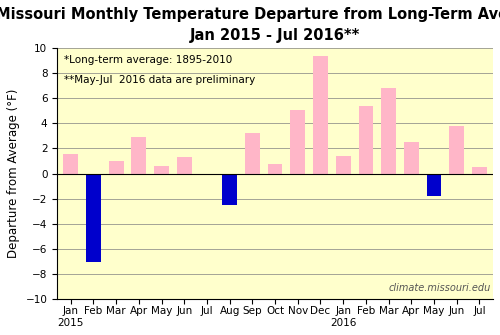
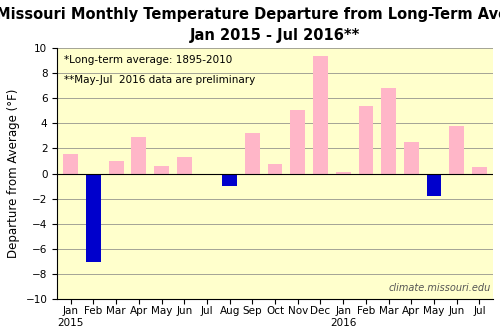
Aug: -2.5 -> -1.0
Jan 2016: 1.4 -> 0.1
